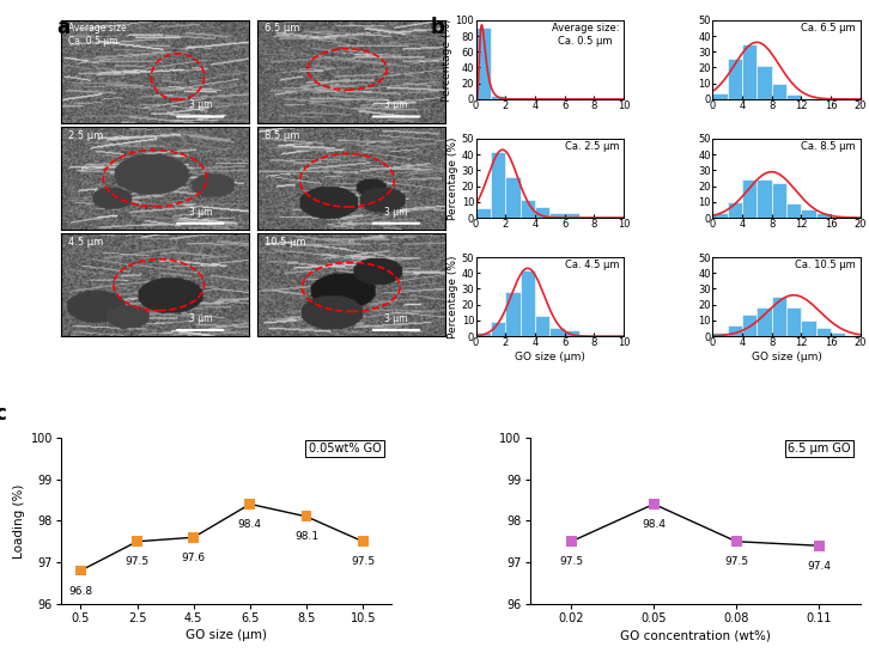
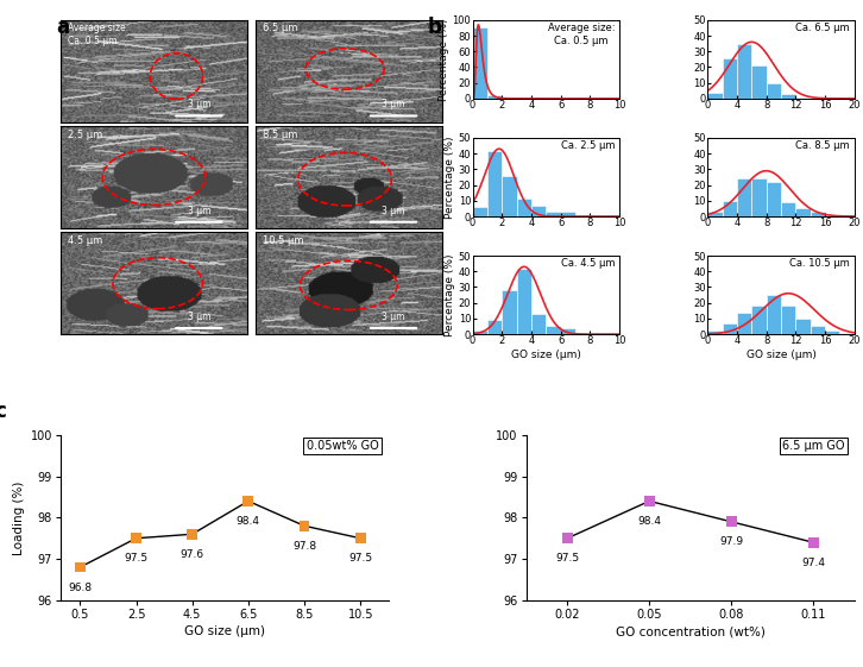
8.5: 98.1 -> 97.8
0.08: 97.5 -> 97.9
